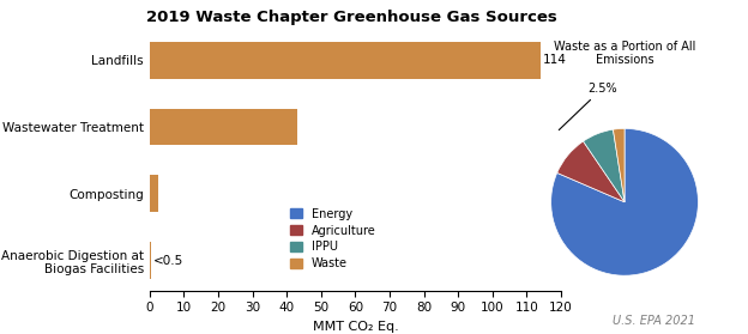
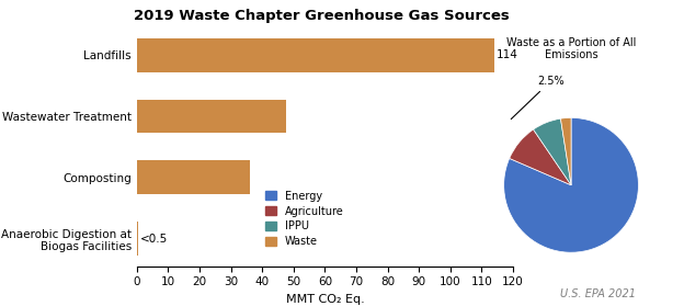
Wastewater Treatment: 43.0 -> 47.5
Composting: 2.6 -> 36.0
